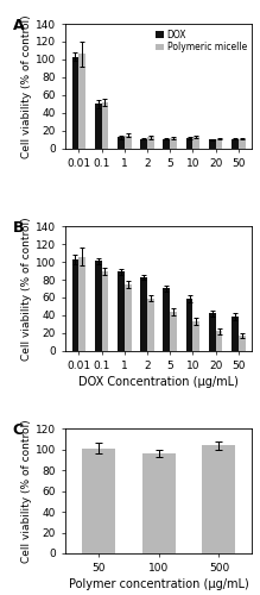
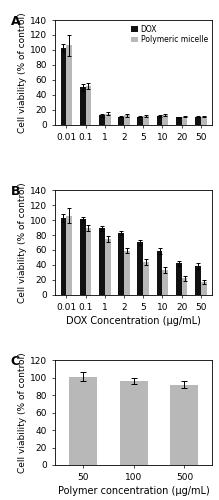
500: 104 -> 92
